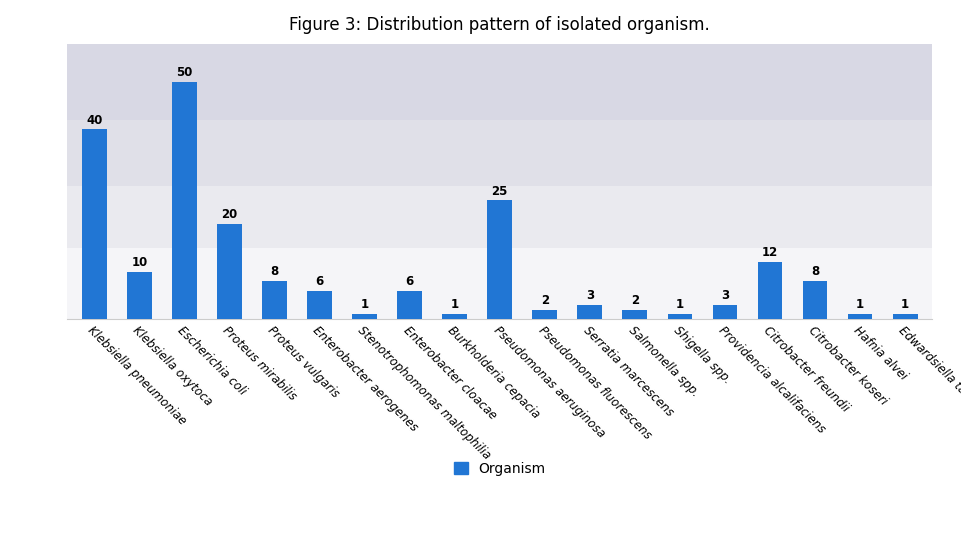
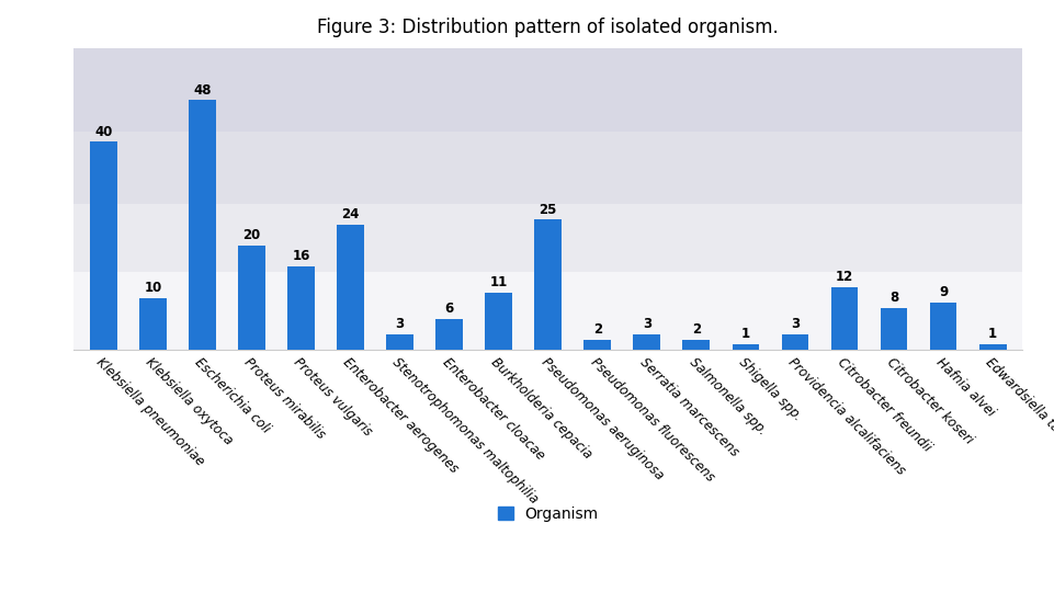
Escherichia coli: 50 -> 48
Proteus vulgaris: 8 -> 16
Enterobacter aerogenes: 6 -> 24
Stenotrophomonas maltophilia: 1 -> 3
Burkholderia cepacia: 1 -> 11
Hafnia alvei: 1 -> 9
